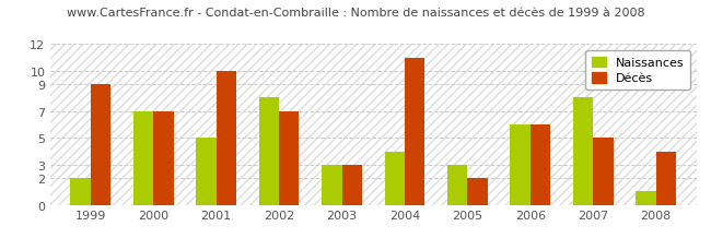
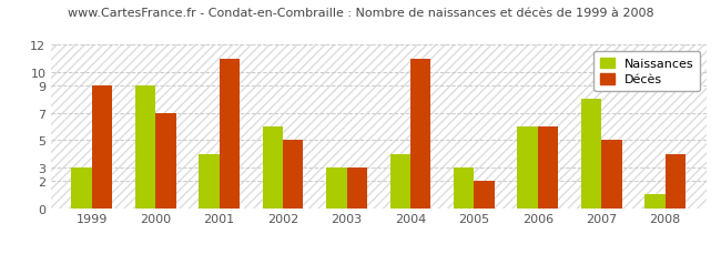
Naissances/1999: 2 -> 3
Naissances/2000: 7 -> 9
Naissances/2001: 5 -> 4
Décès/2001: 10 -> 11
Naissances/2002: 8 -> 6
Décès/2002: 7 -> 5
